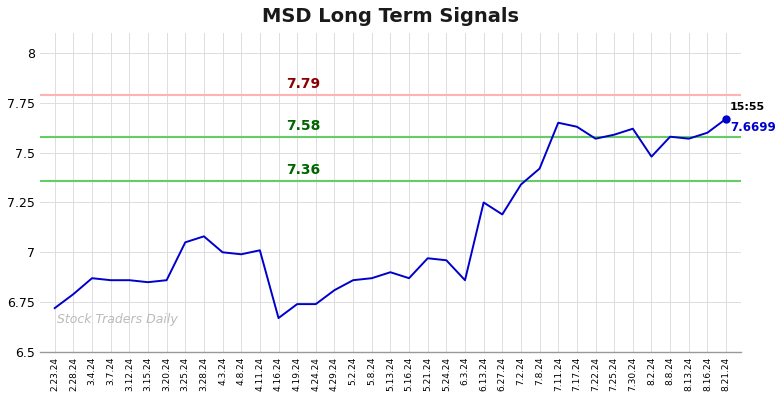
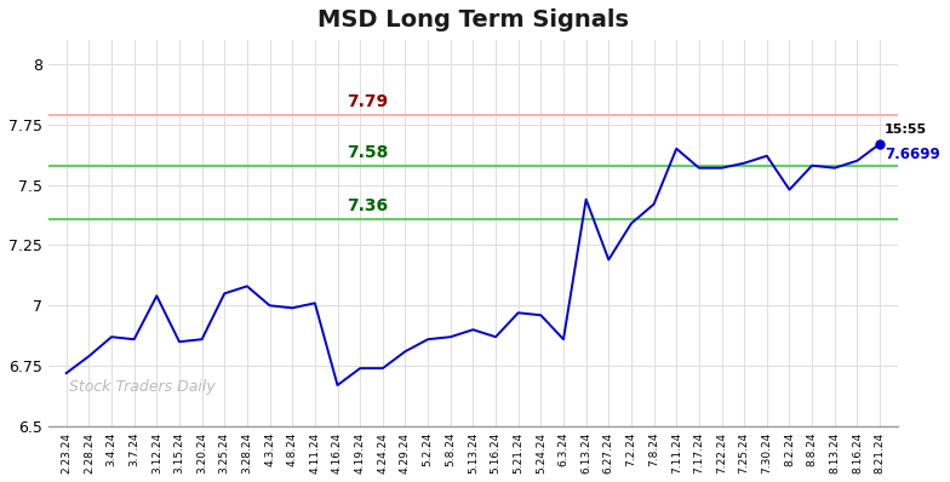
3.12.24: 6.86 -> 7.04
6.13.24: 7.25 -> 7.44
7.17.24: 7.63 -> 7.57
